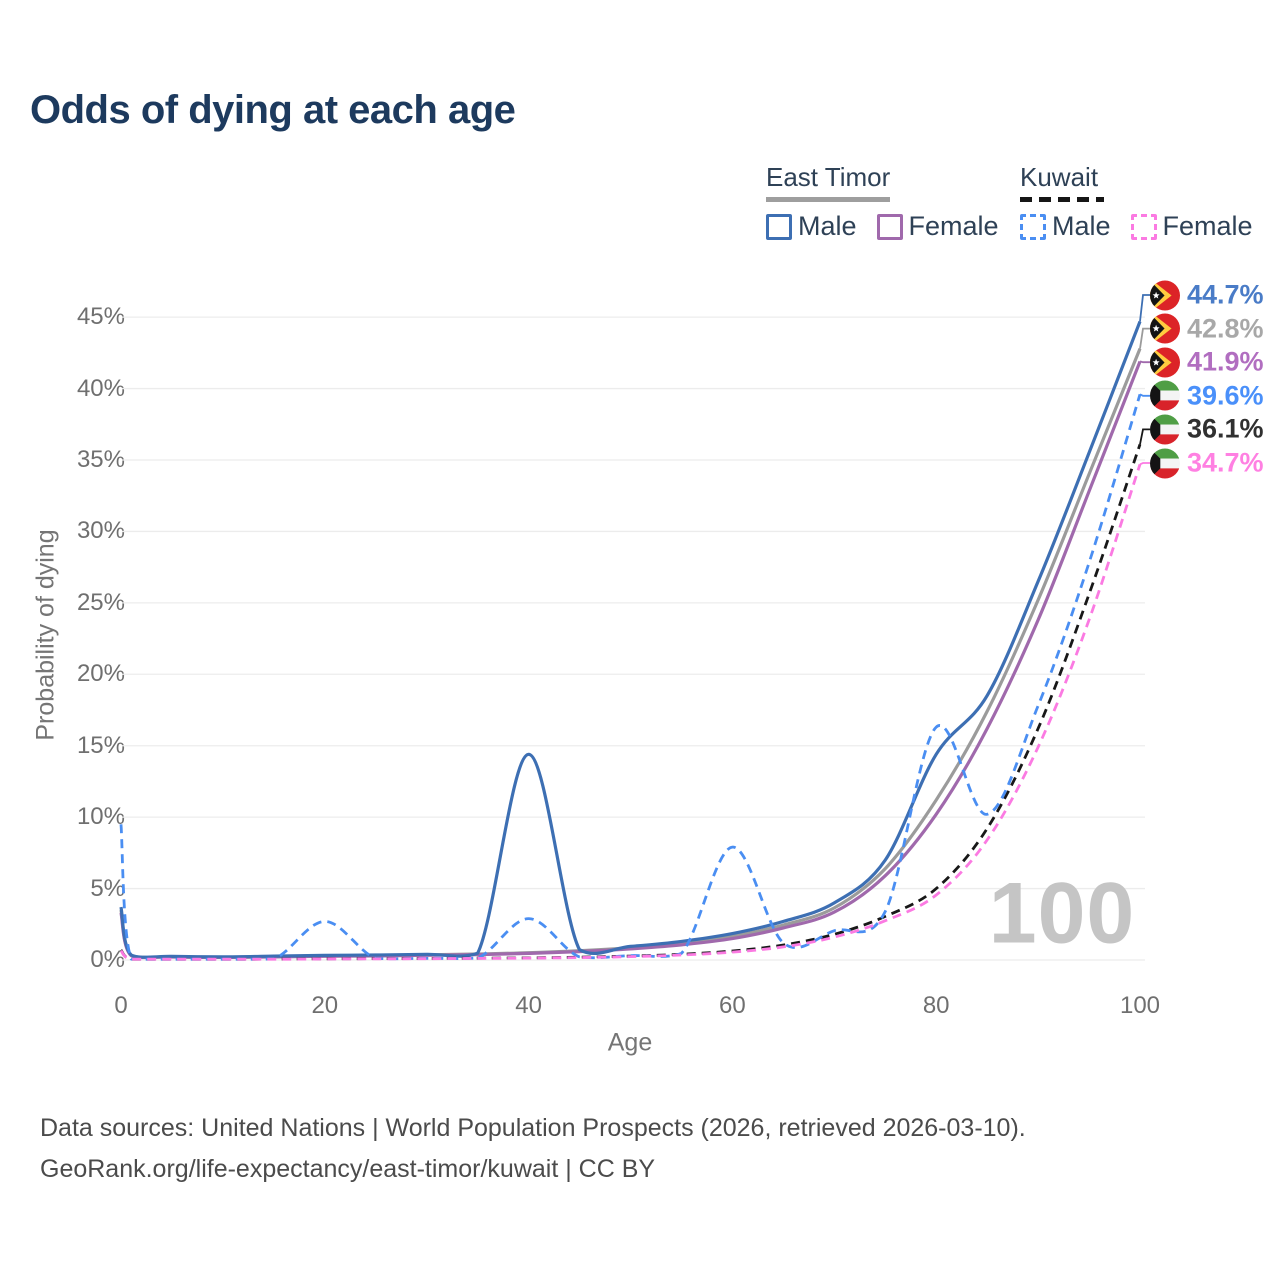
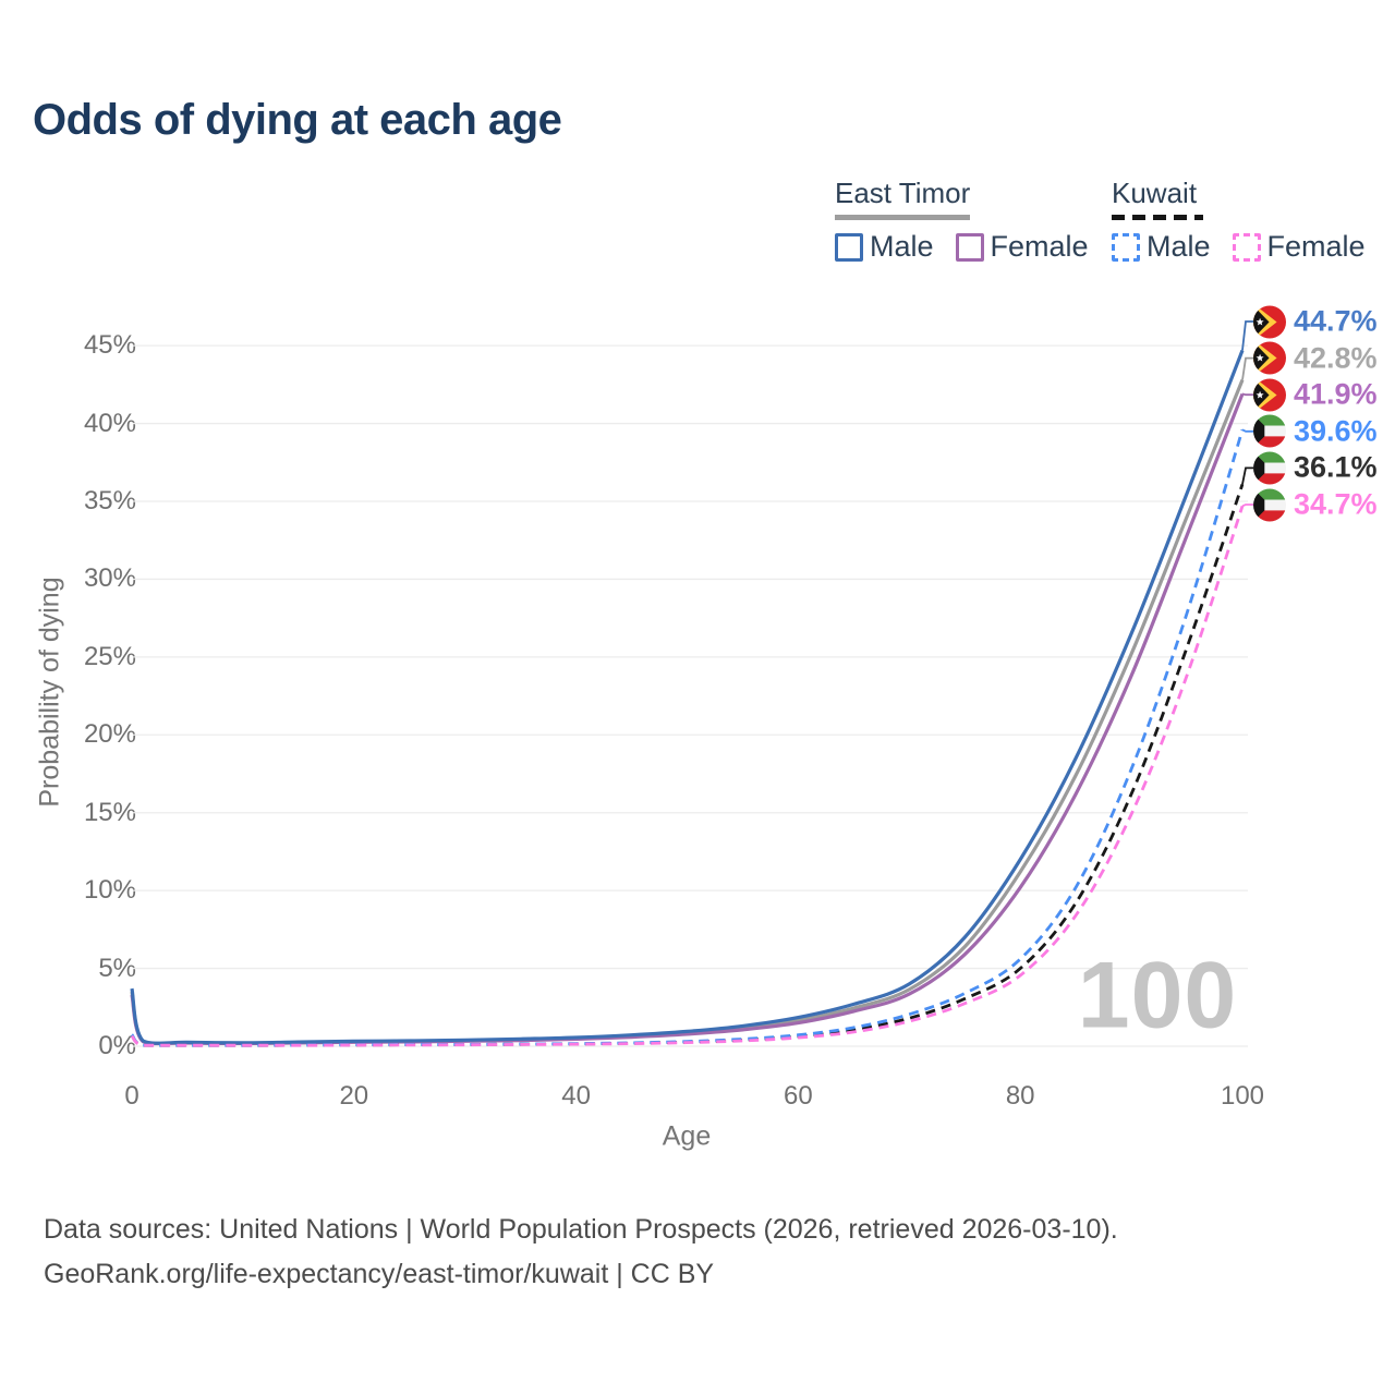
Kuwait Male/0: 9.5% -> 0.8%
Kuwait Male/20: 2.7% -> 0.1%
East Timor Male/40: 14.4% -> 0.6%
Kuwait Male/40: 2.9% -> 0.2%
Kuwait Male/60: 7.9% -> 0.7%
East Timor Male/80: 14.4% -> 12.0%
Kuwait Male/80: 16.3% -> 5.6%
